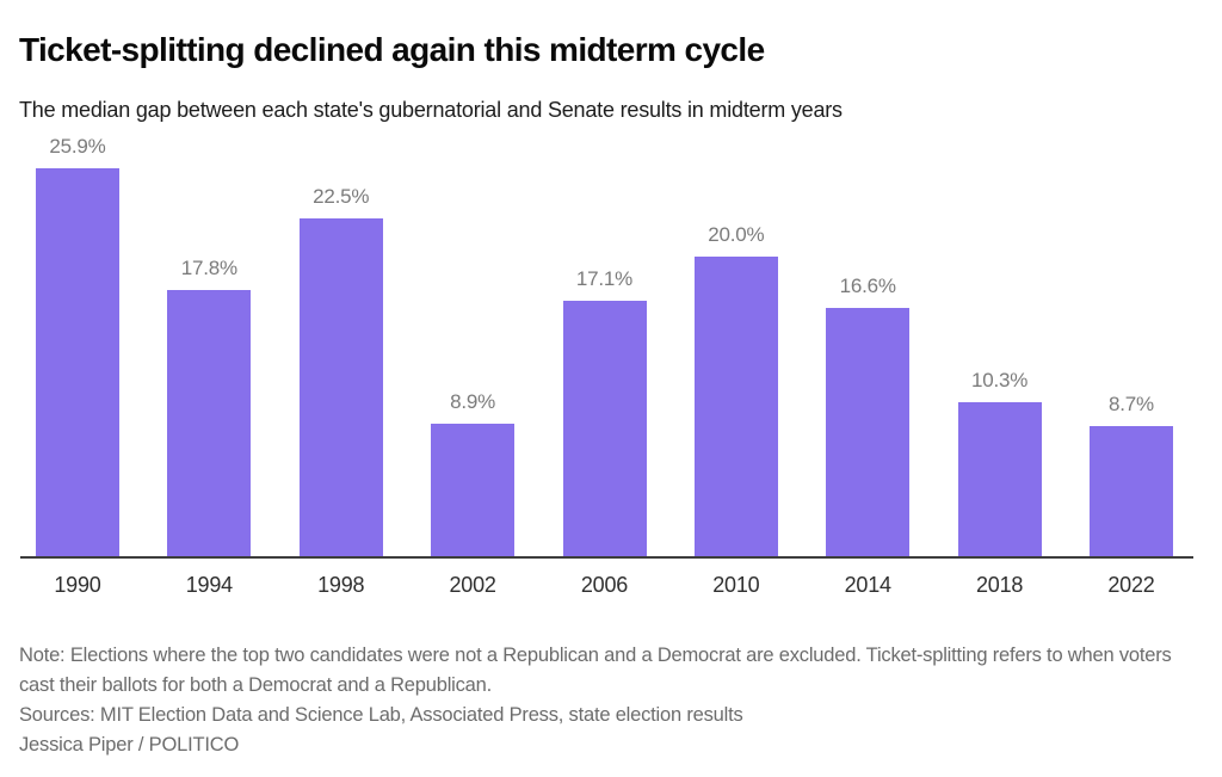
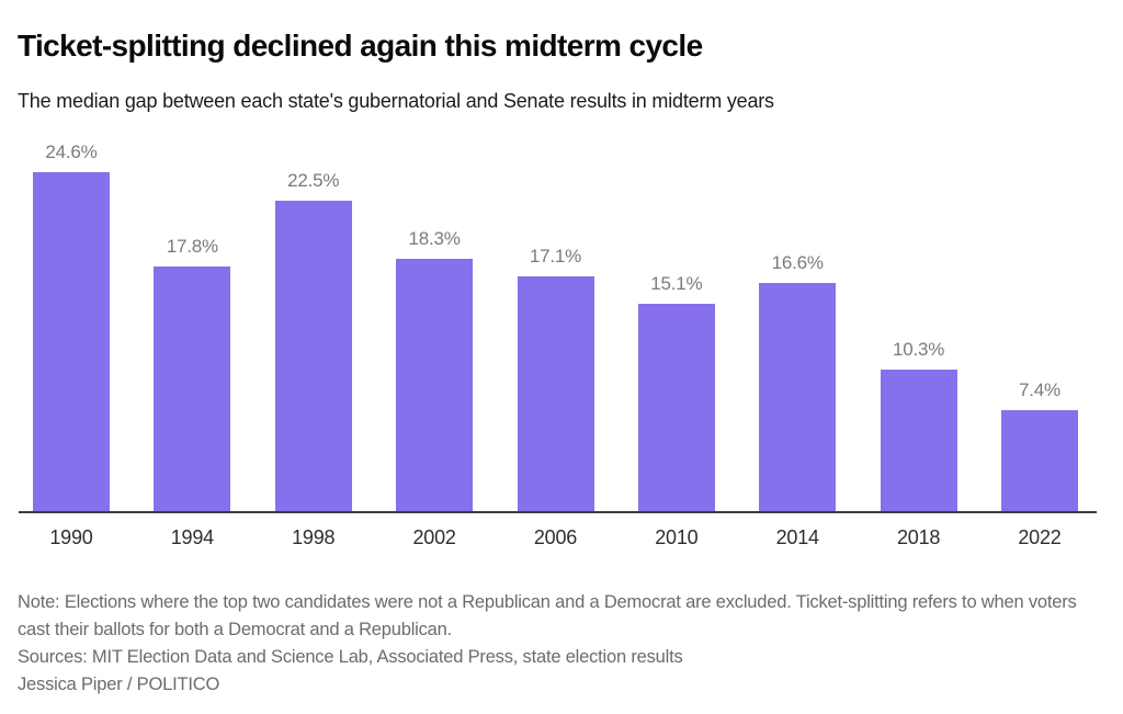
1990: 25.9% -> 24.6%
2002: 8.9% -> 18.3%
2010: 20.0% -> 15.1%
2022: 8.7% -> 7.4%
